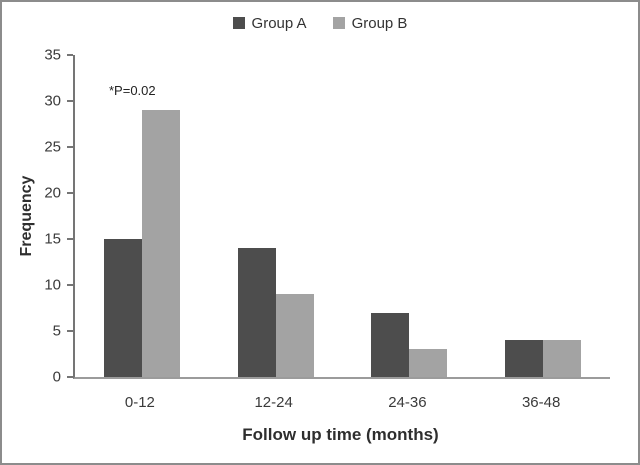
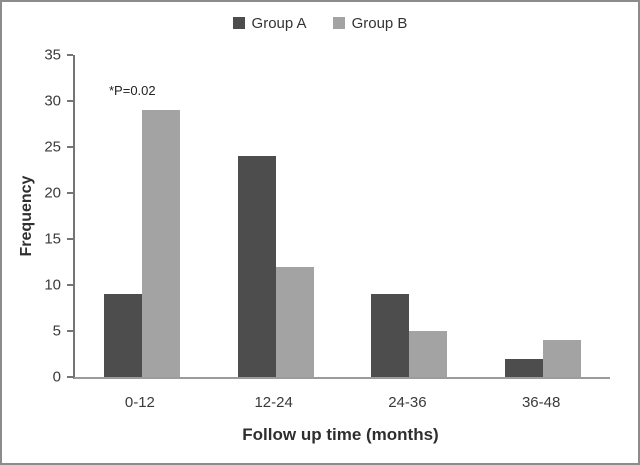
Group A/0-12: 15 -> 9
Group A/12-24: 14 -> 24
Group B/12-24: 9 -> 12
Group A/24-36: 7 -> 9
Group B/24-36: 3 -> 5
Group A/36-48: 4 -> 2
